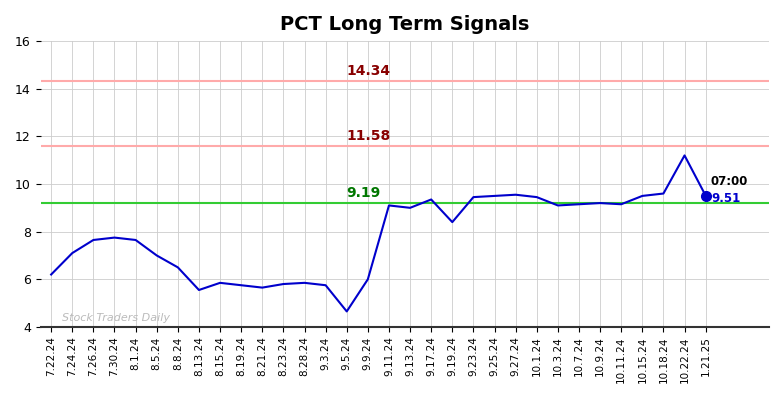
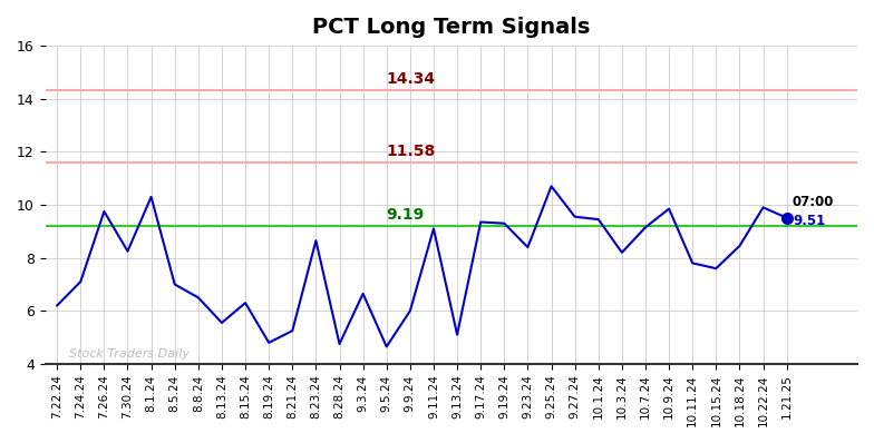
7.26.24: 7.65 -> 9.75
7.30.24: 7.75 -> 8.25
8.1.24: 7.65 -> 10.30
8.15.24: 5.85 -> 6.30
8.19.24: 5.75 -> 4.80
8.21.24: 5.65 -> 5.25
8.23.24: 5.80 -> 8.65
8.28.24: 5.85 -> 4.75
9.3.24: 5.75 -> 6.65
9.13.24: 9.00 -> 5.10
9.19.24: 8.40 -> 9.30
9.23.24: 9.45 -> 8.40
9.25.24: 9.50 -> 10.70
10.3.24: 9.10 -> 8.20
10.9.24: 9.20 -> 9.85
10.11.24: 9.15 -> 7.80
10.15.24: 9.50 -> 7.60
10.18.24: 9.60 -> 8.45
10.22.24: 11.20 -> 9.90
